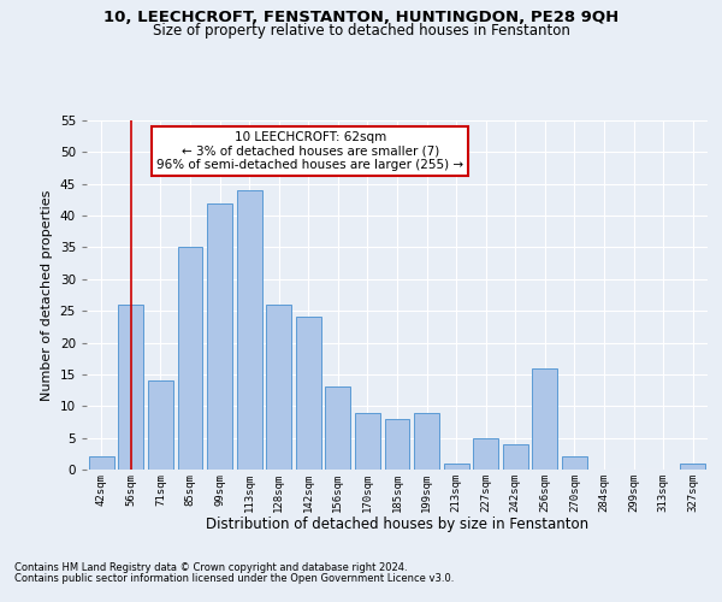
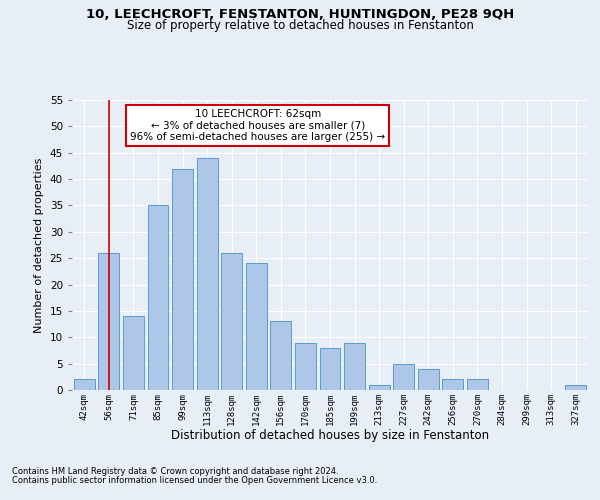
256sqm: 16 -> 2
